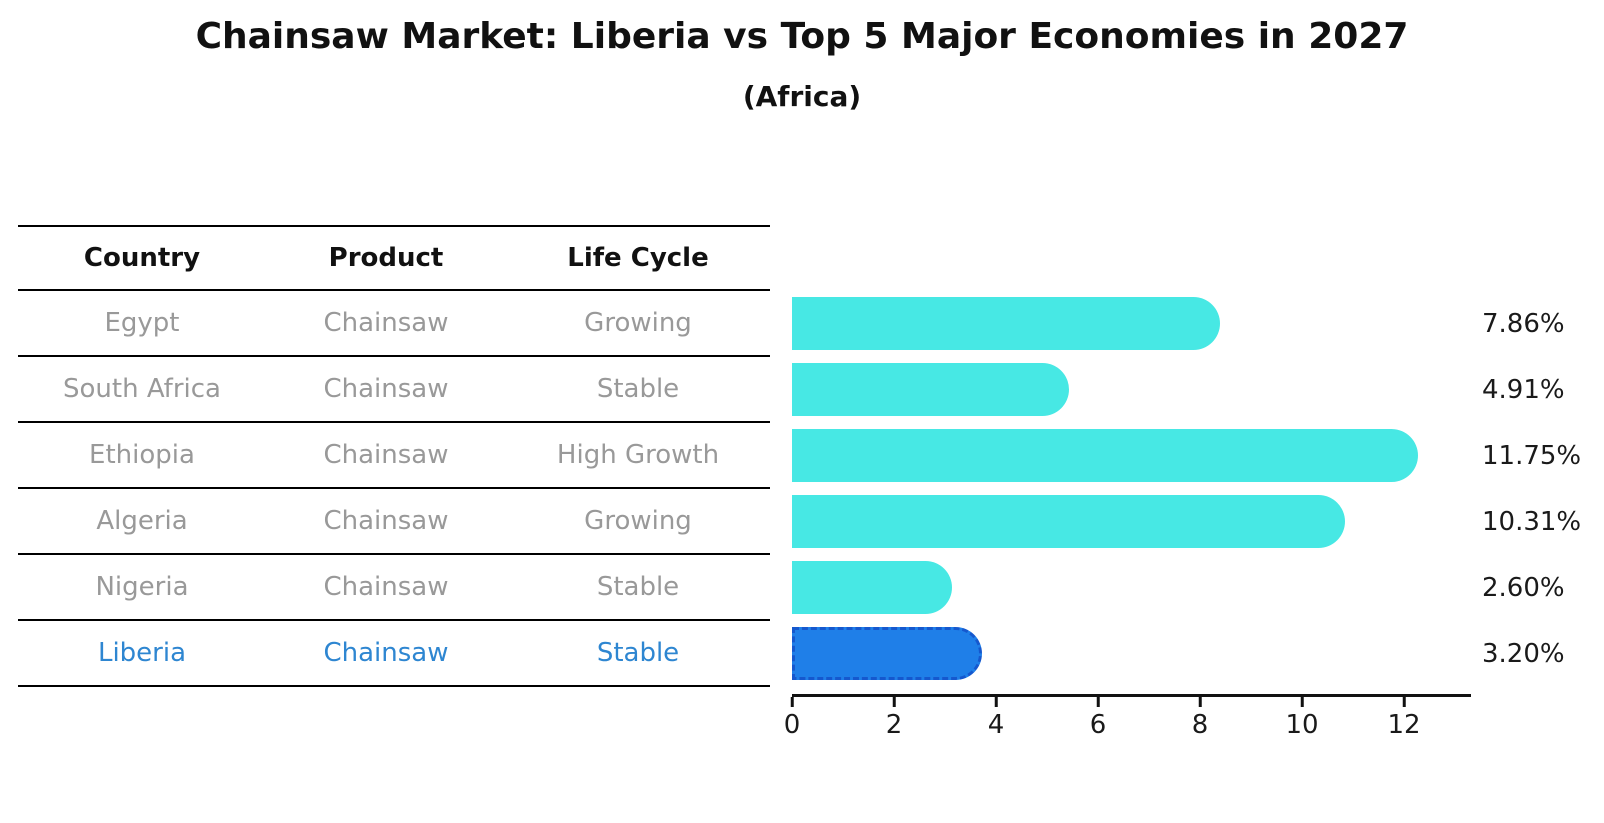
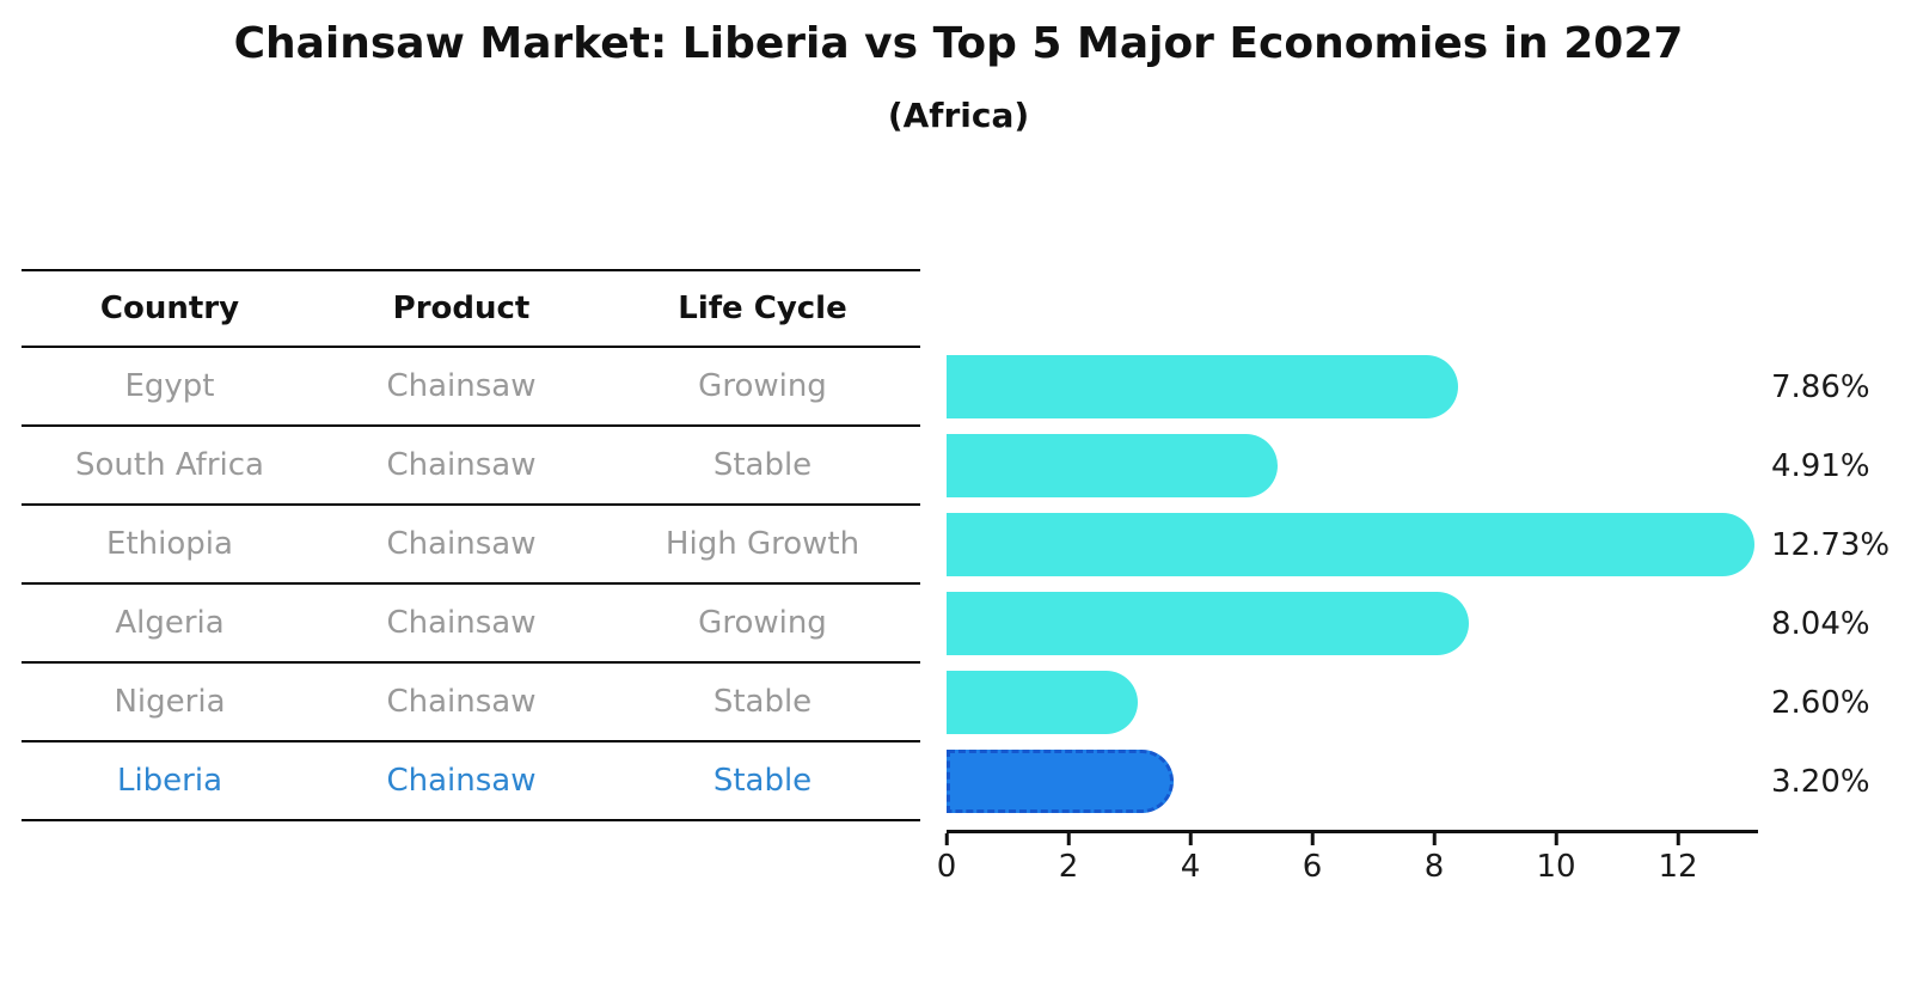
Ethiopia: 11.75% -> 12.73%
Algeria: 10.31% -> 8.04%
